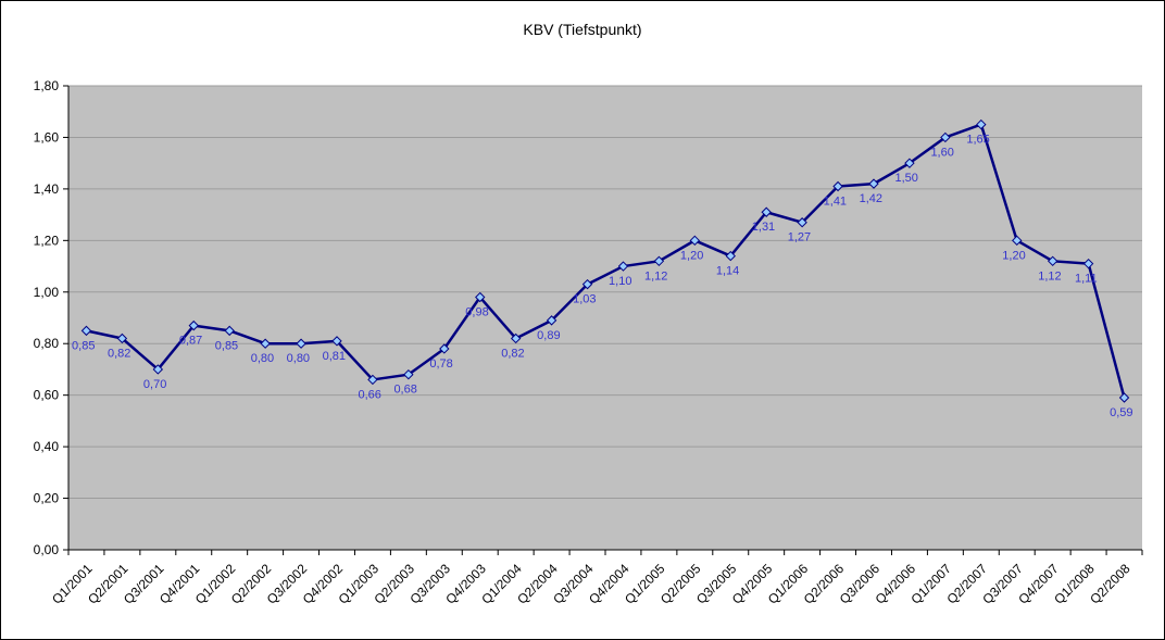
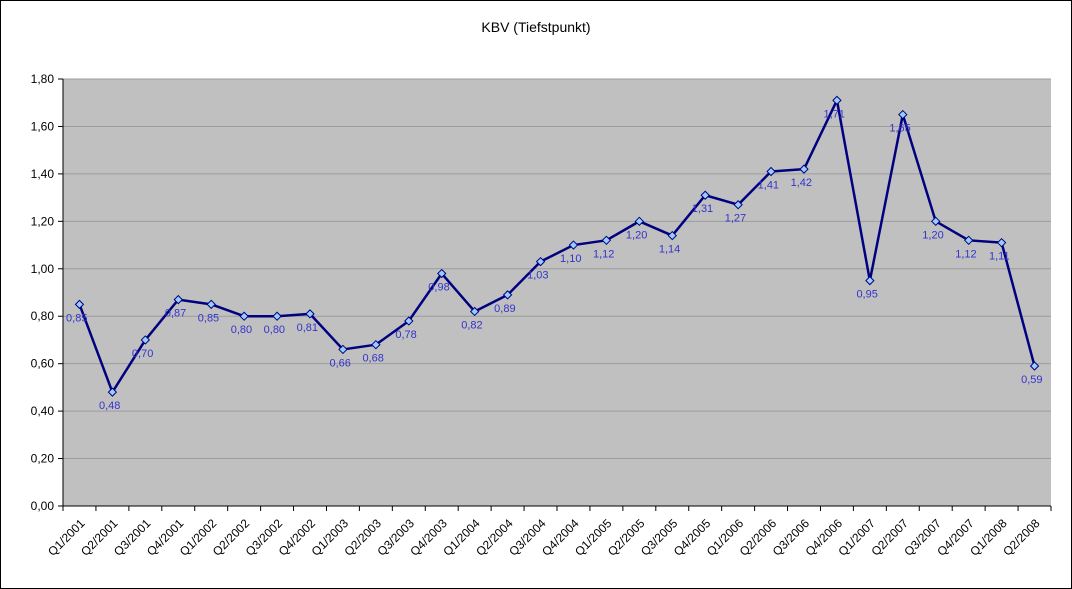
Q2/2001: 0,82 -> 0,48
Q4/2006: 1,50 -> 1,71
Q1/2007: 1,60 -> 0,95
